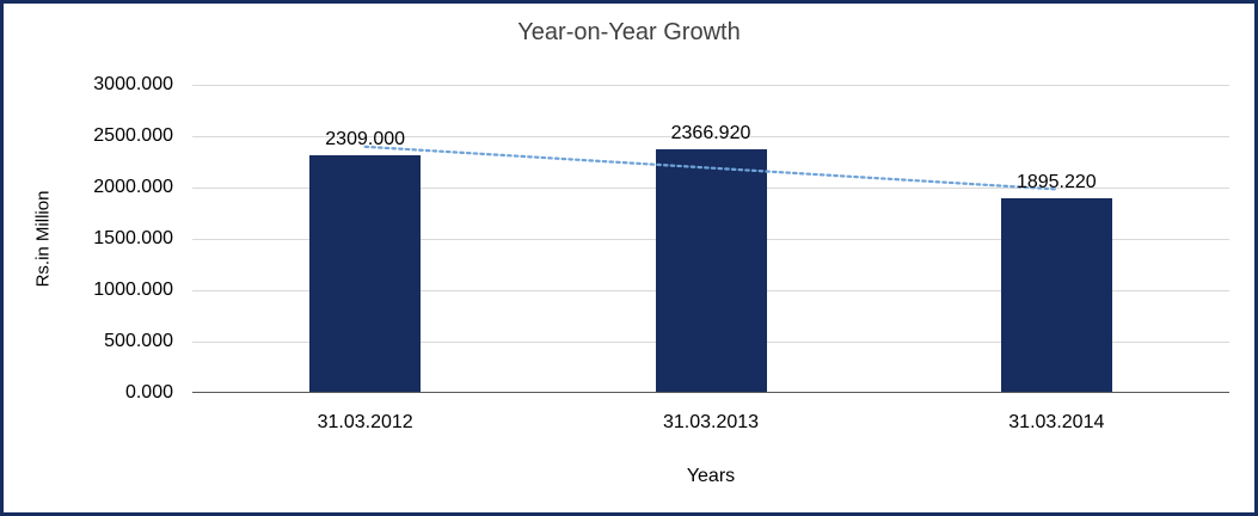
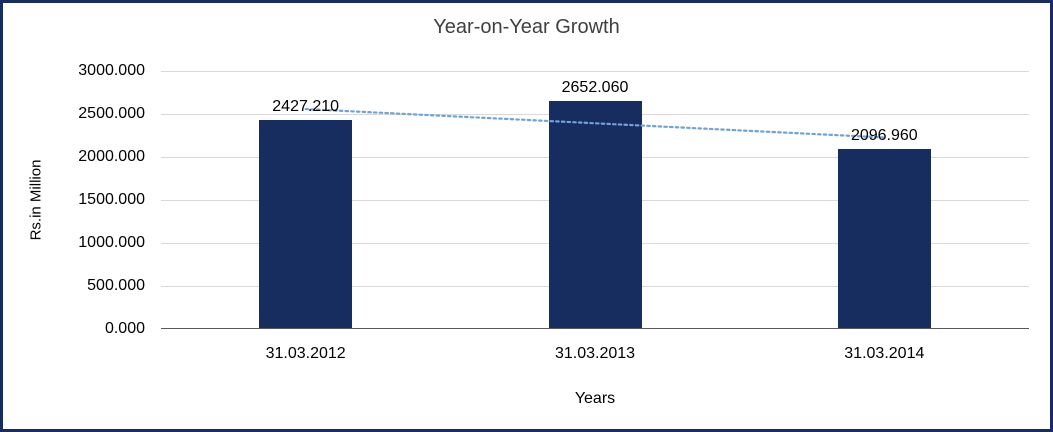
31.03.2012: 2309.000 -> 2427.210
31.03.2013: 2366.920 -> 2652.060
31.03.2014: 1895.220 -> 2096.960
